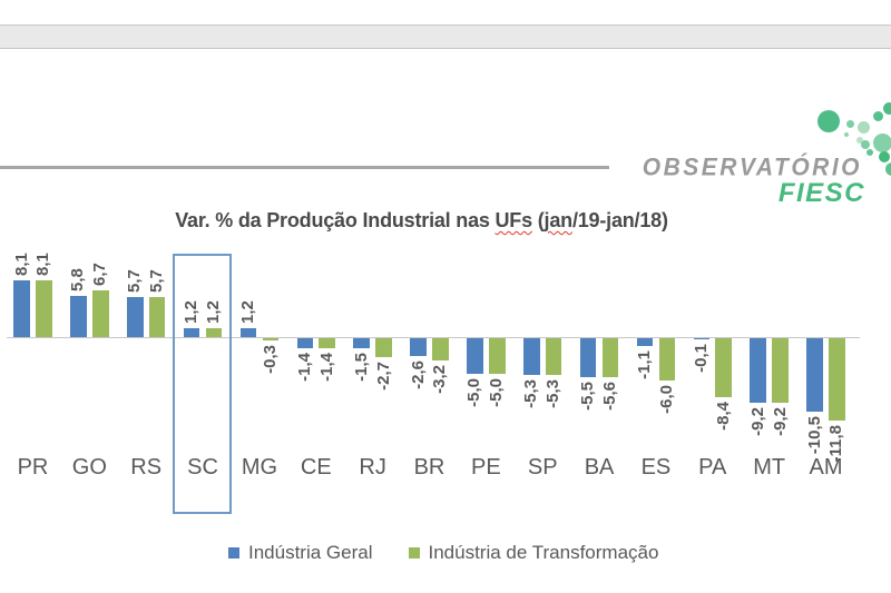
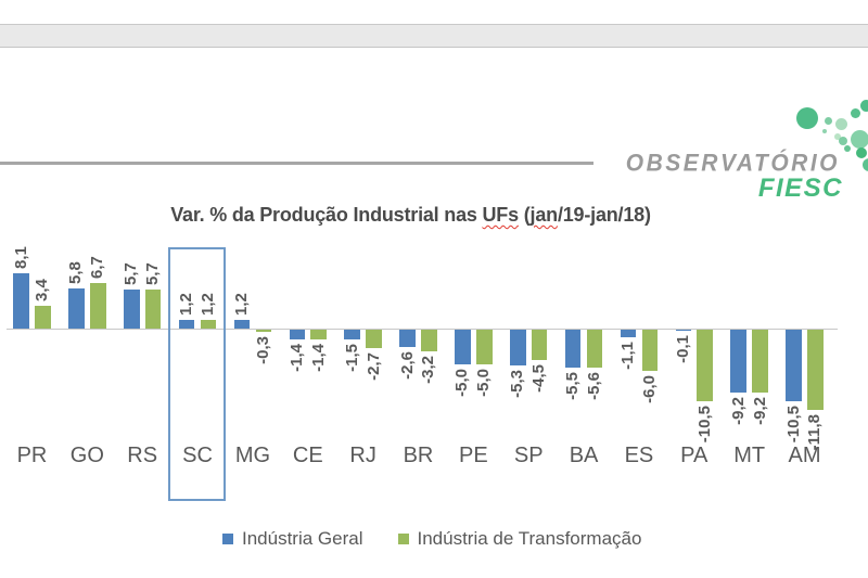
Indústria de Transformação/PR: 8,1 -> 3,4
Indústria de Transformação/SP: -5,3 -> -4,5
Indústria de Transformação/PA: -8,4 -> -10,5
